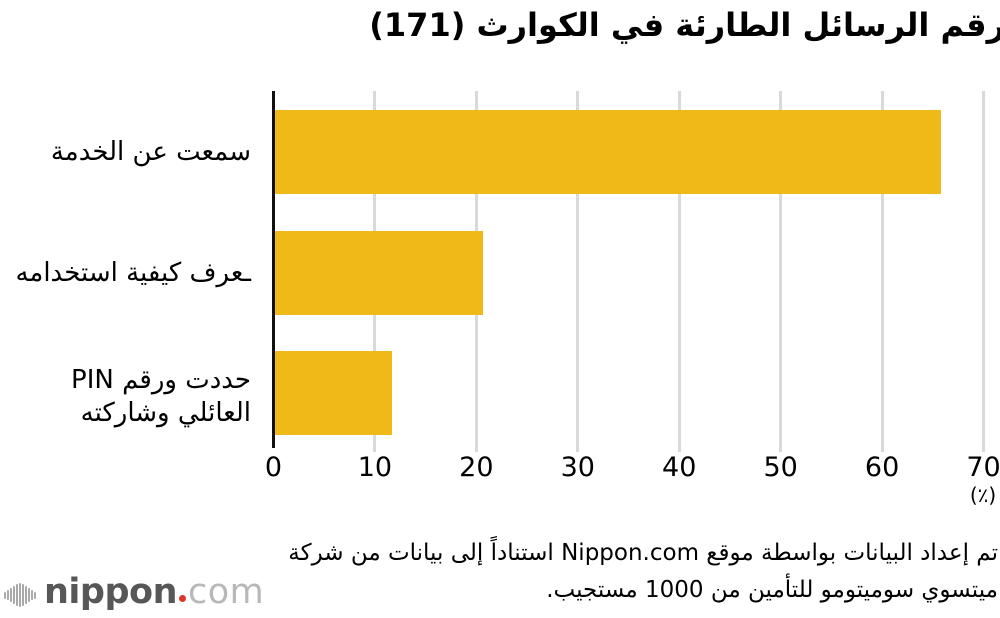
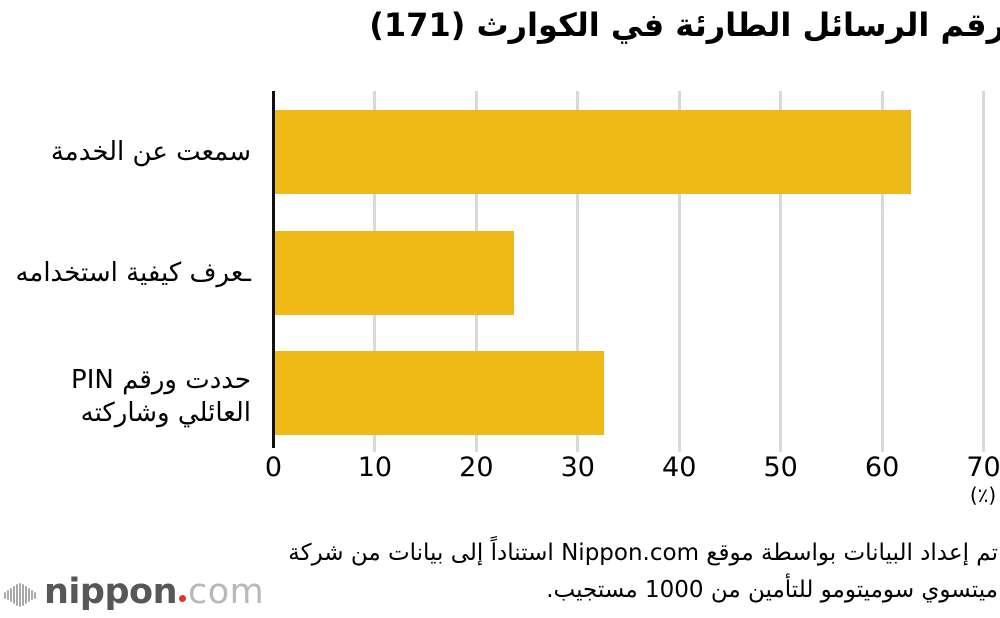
سمعت عن الخدمة: 65.7 -> 62.7
ـعرف كيفية استخدامه: 20.5 -> 23.6
حددت ورقم PIN العائلي وشاركته: 11.5 -> 32.4
